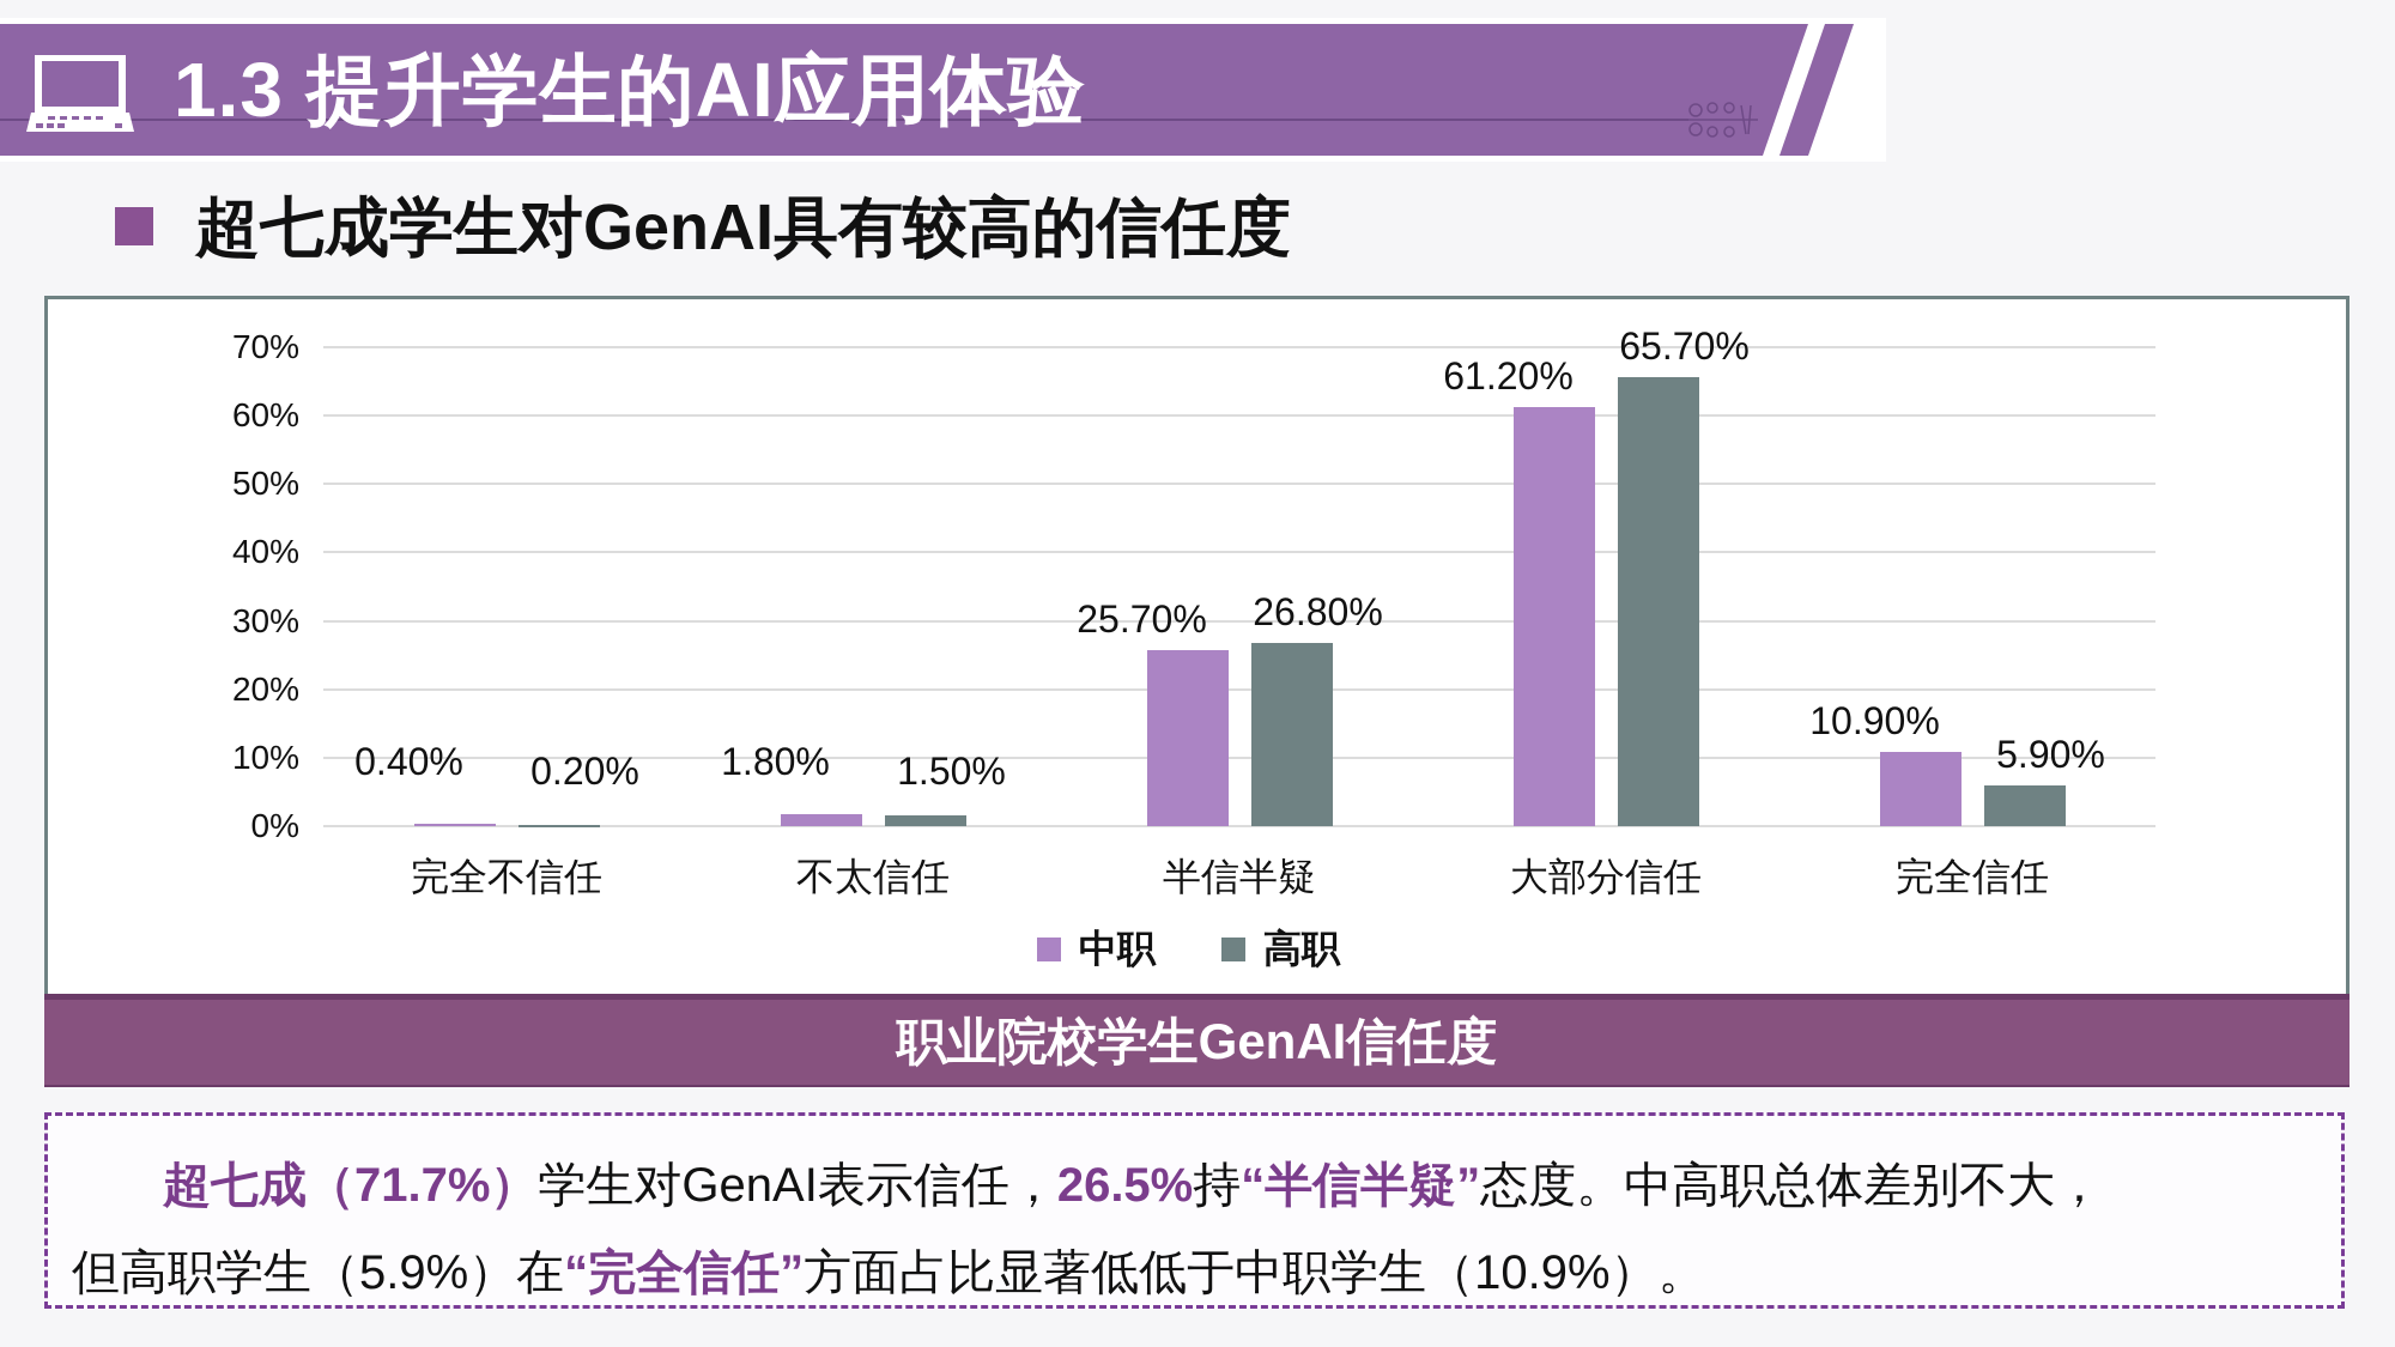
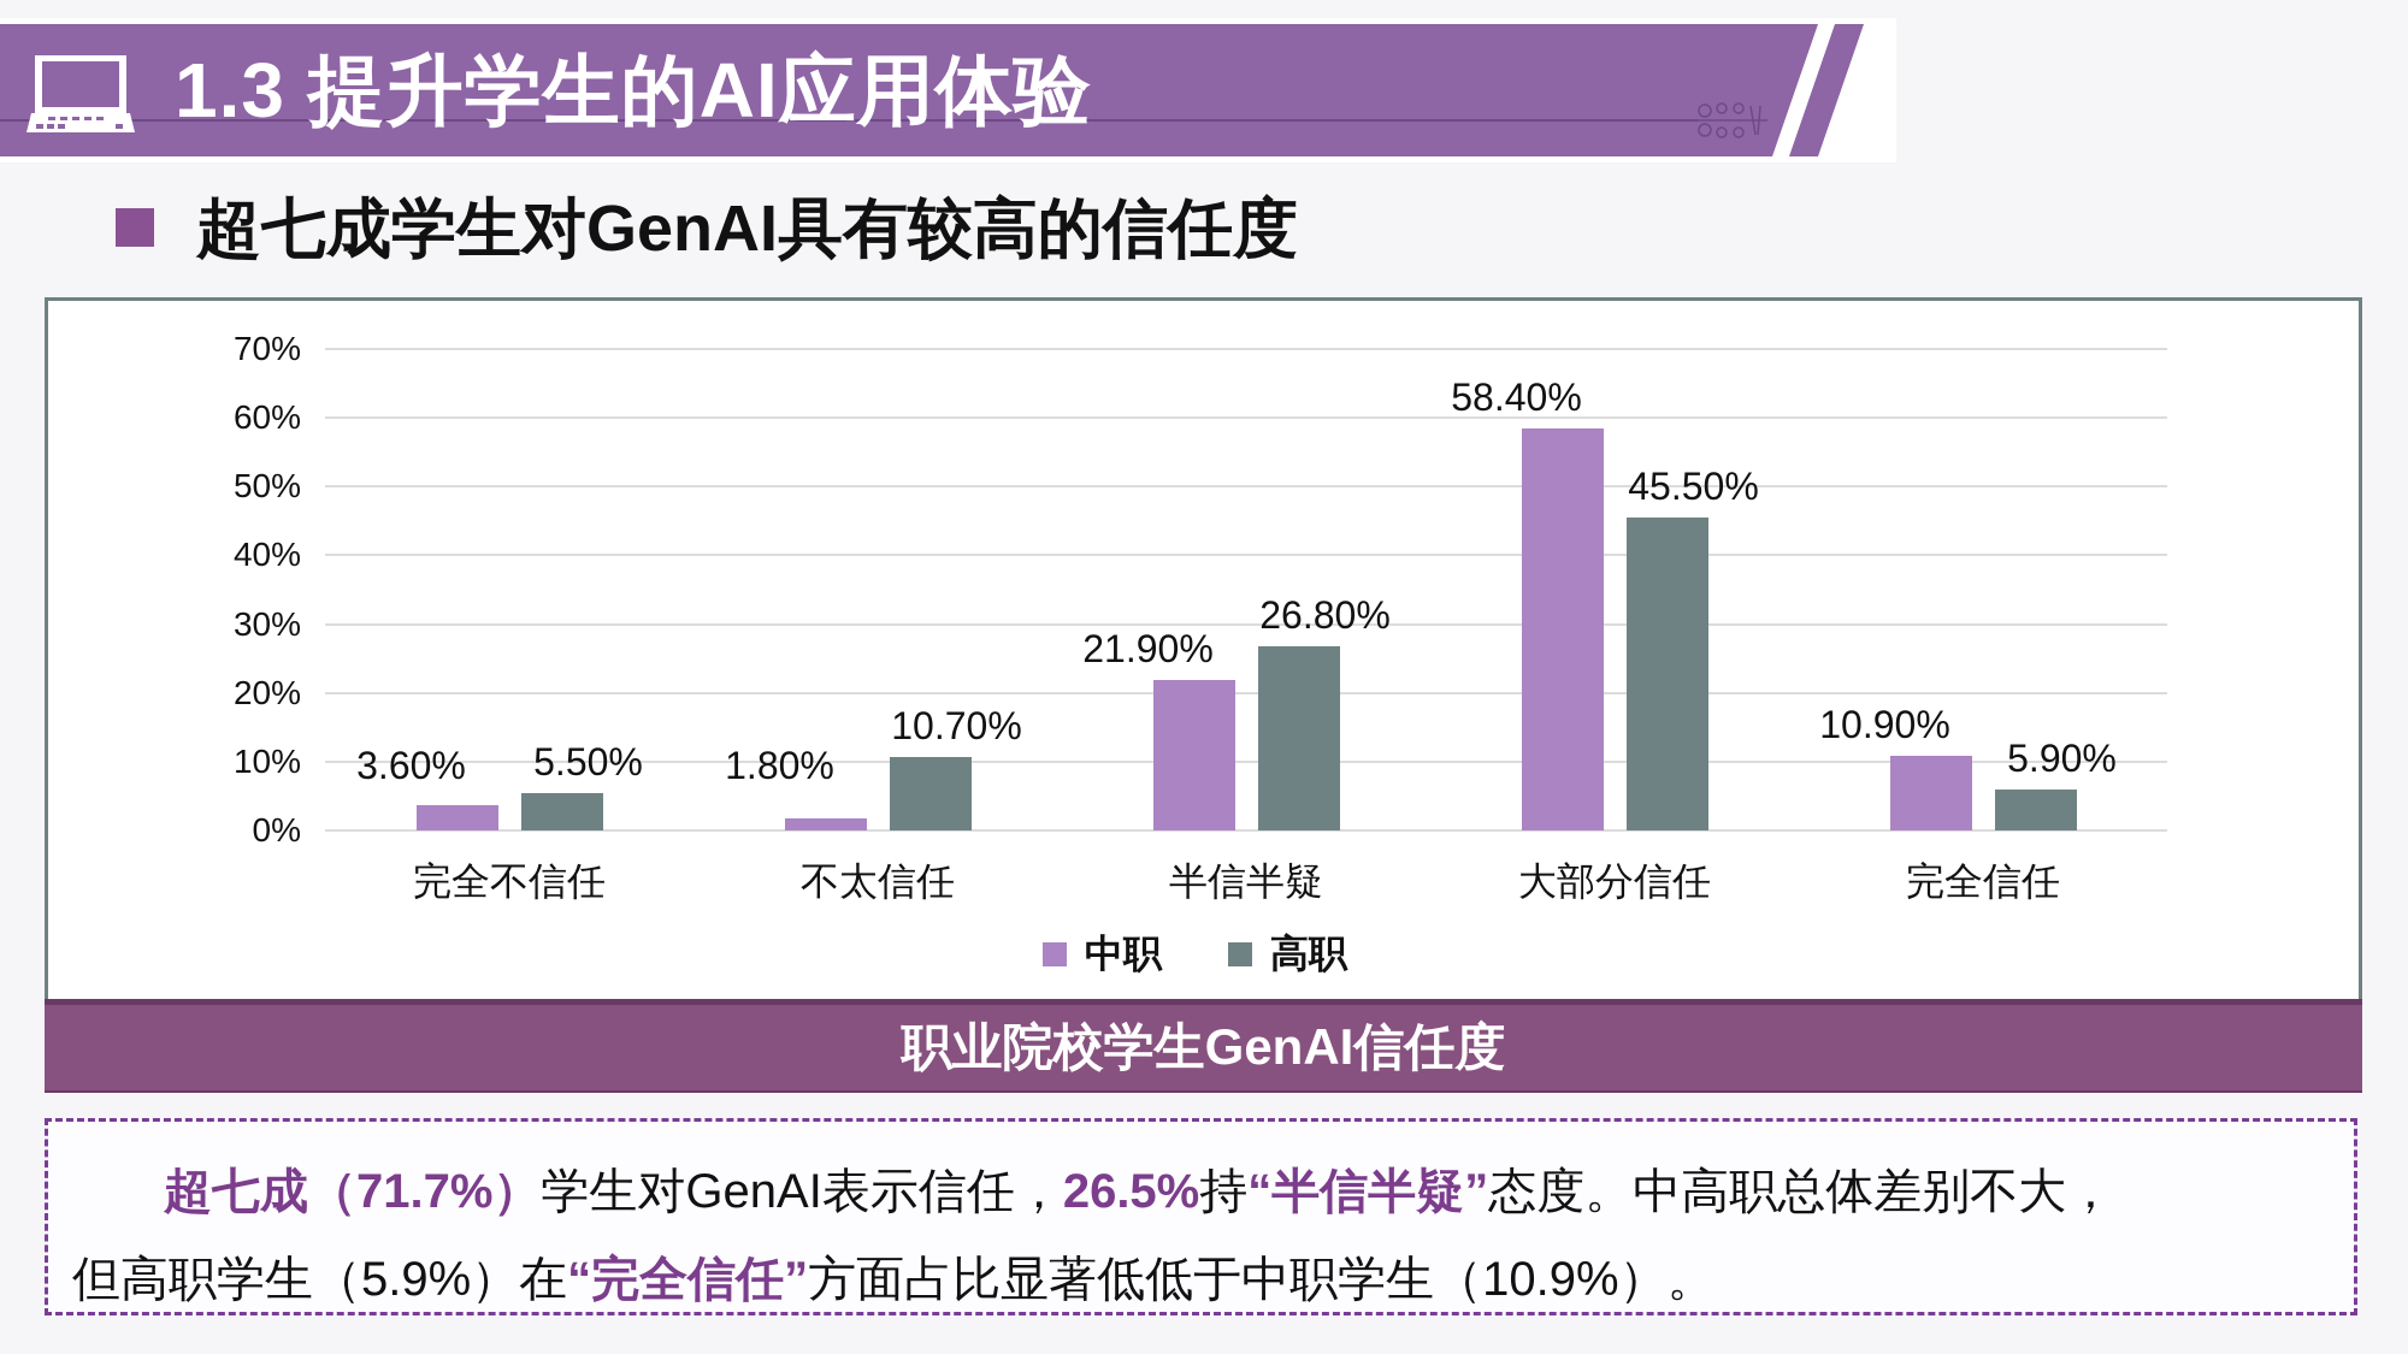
中职/完全不信任: 0.40% -> 3.60%
高职/完全不信任: 0.20% -> 5.50%
高职/不太信任: 1.50% -> 10.70%
中职/半信半疑: 25.70% -> 21.90%
中职/大部分信任: 61.20% -> 58.40%
高职/大部分信任: 65.70% -> 45.50%
